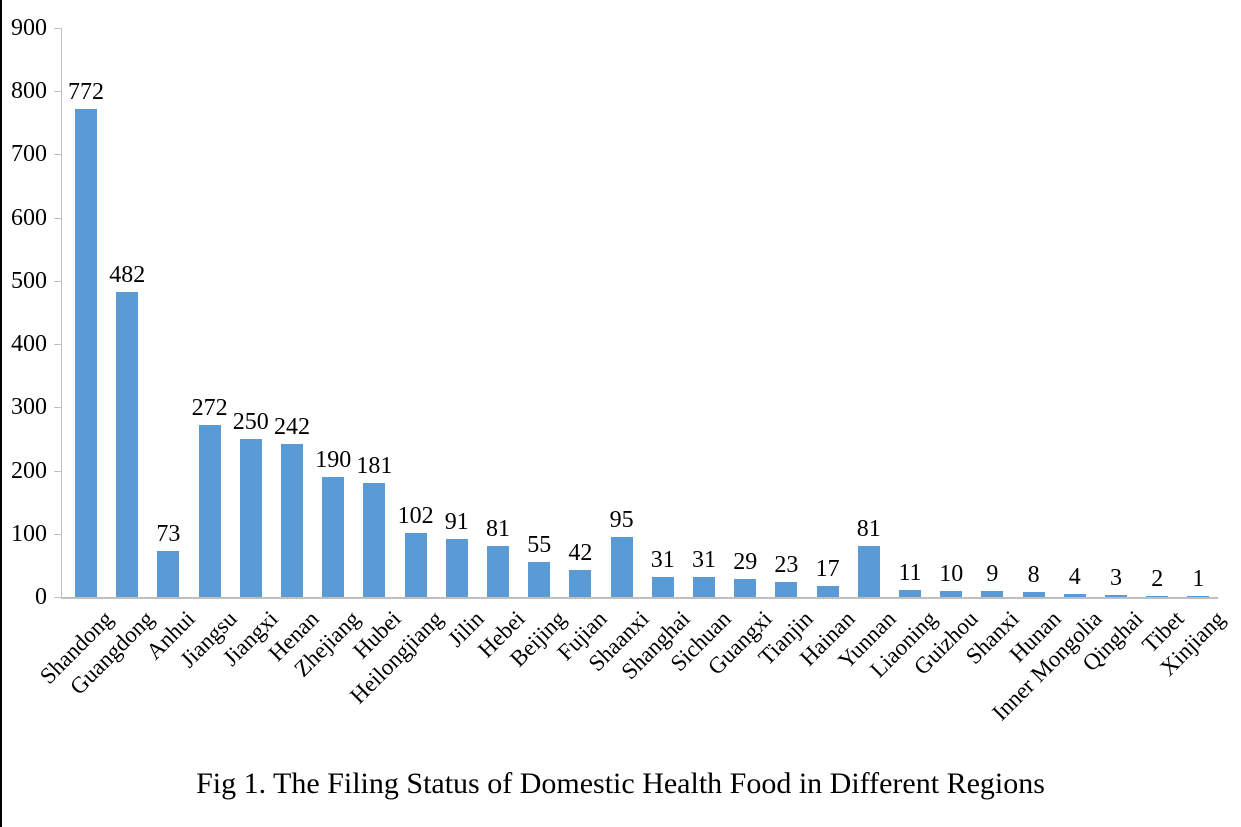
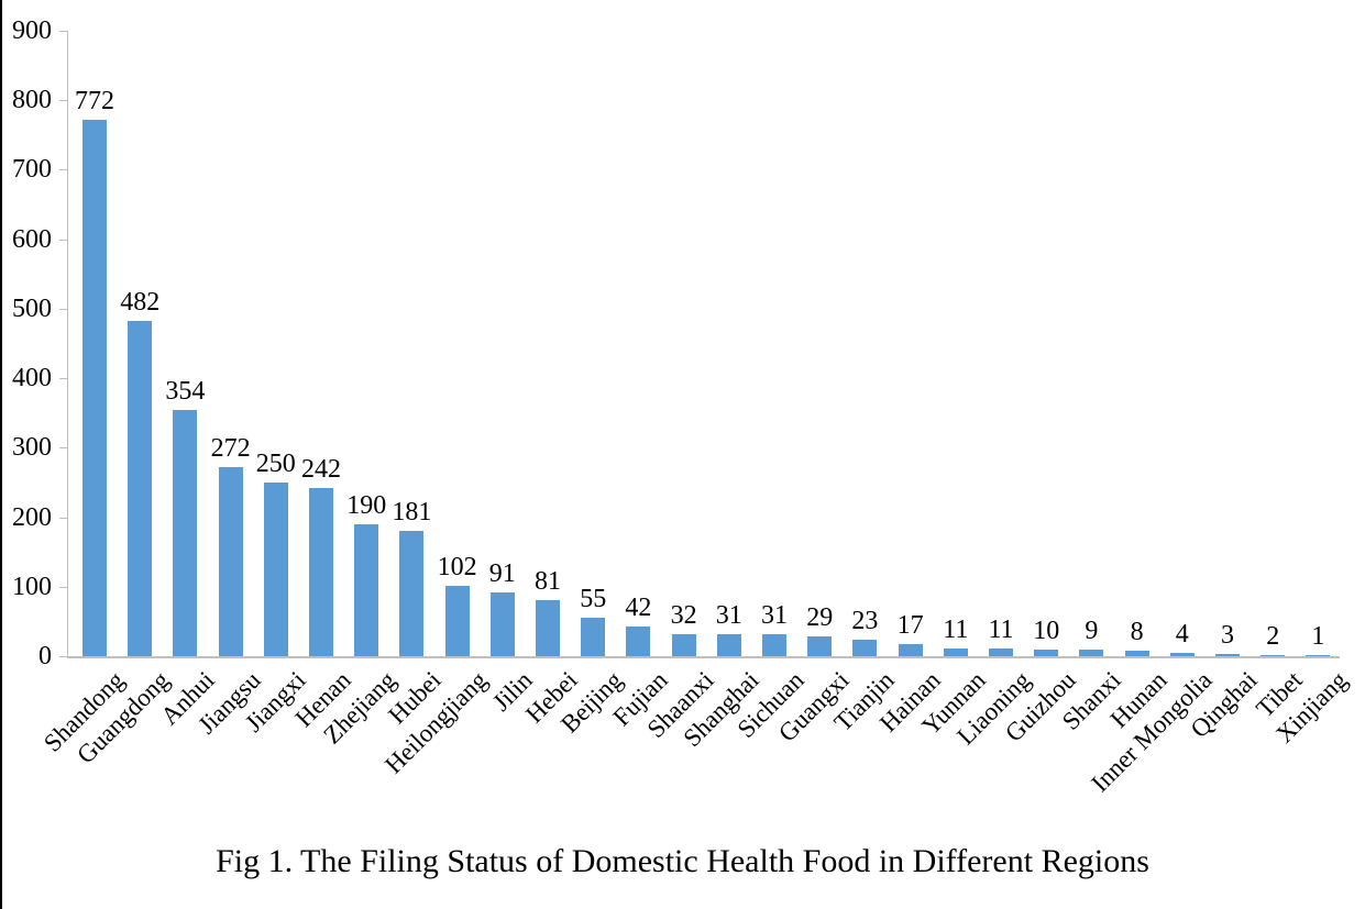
Anhui: 73 -> 354
Shaanxi: 95 -> 32
Yunnan: 81 -> 11
